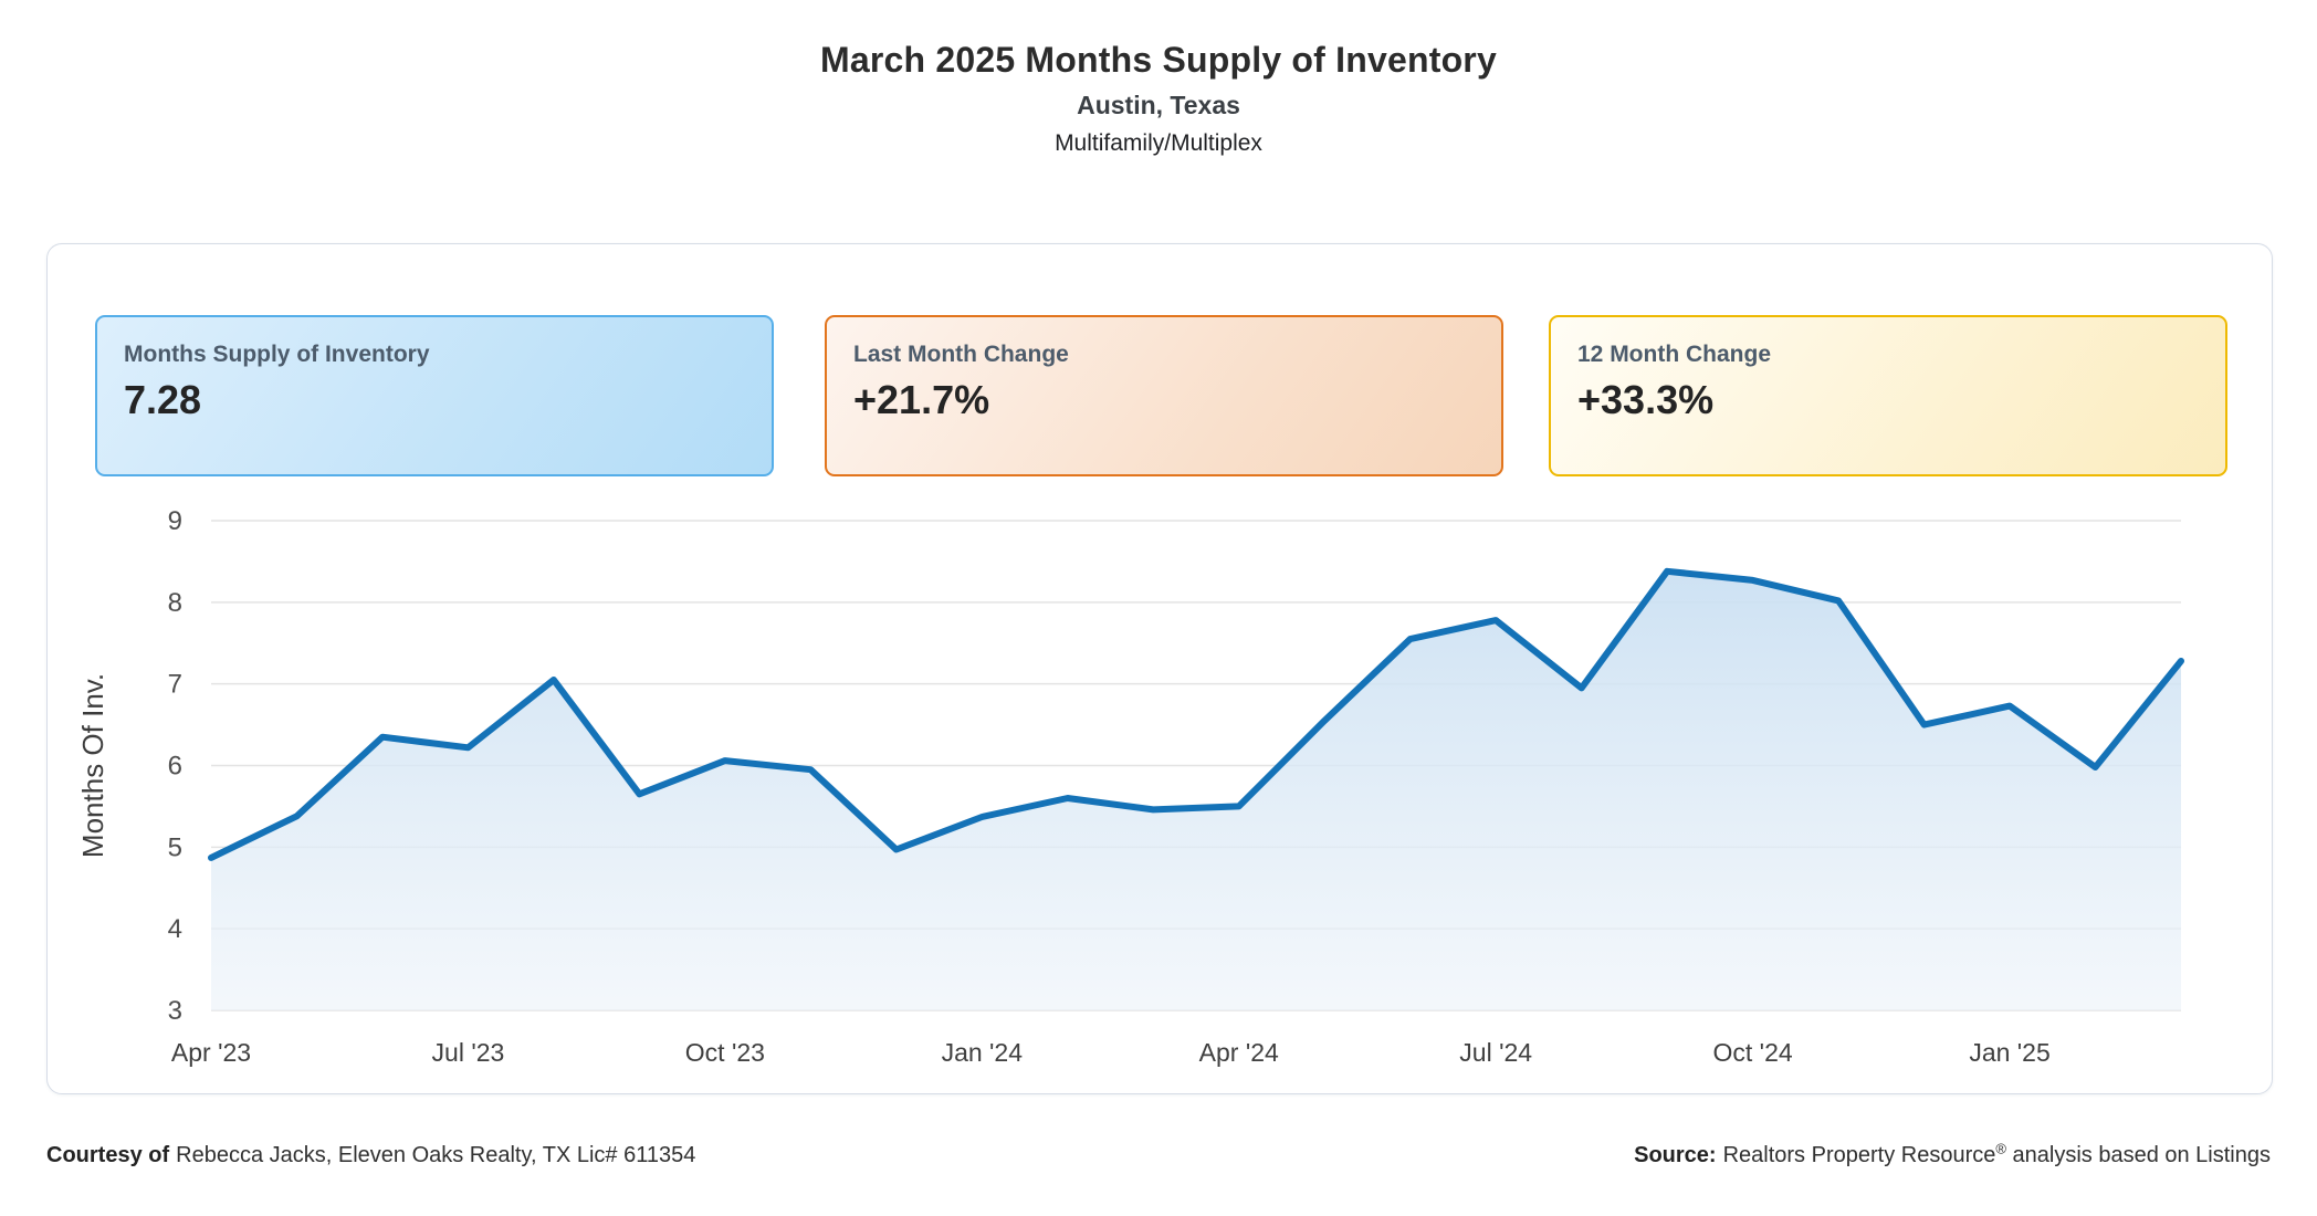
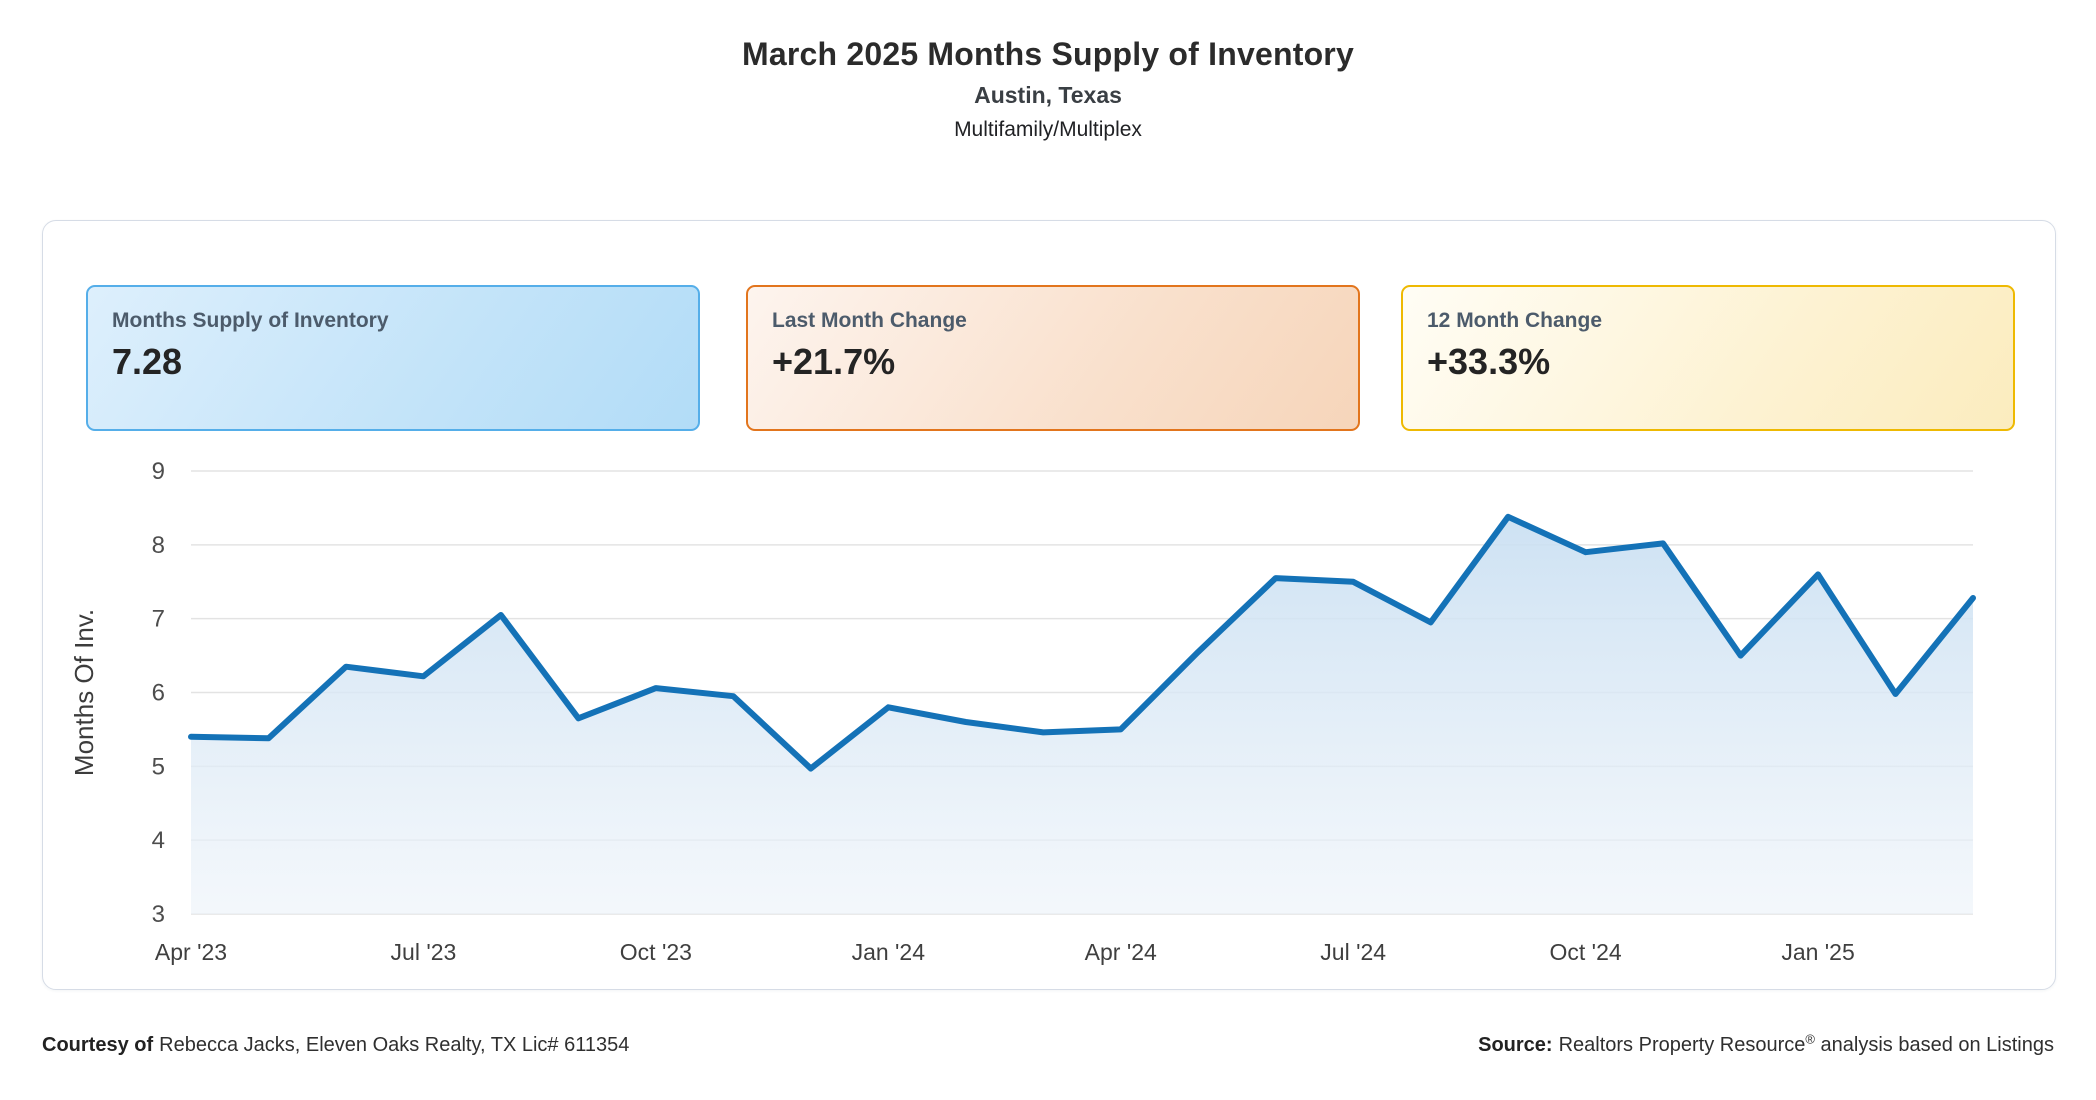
Apr '23: 4.9 -> 5.4
Jan '24: 5.4 -> 5.8
Jul '24: 7.8 -> 7.5
Oct '24: 8.3 -> 7.9
Jan '25: 6.7 -> 7.6
